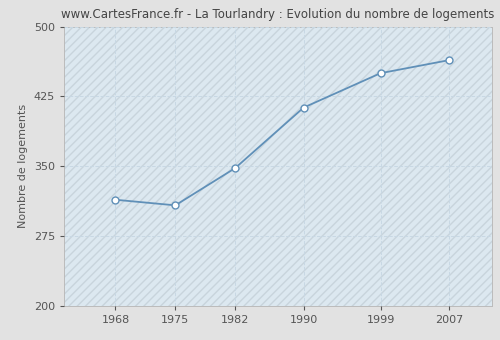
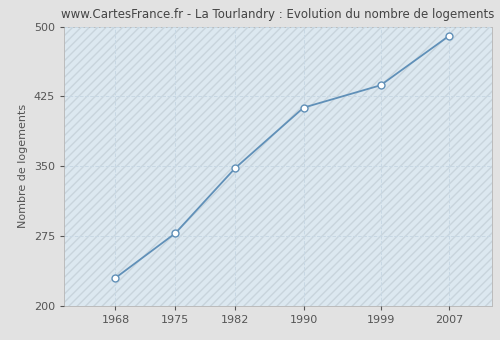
1968: 314 -> 230
1975: 308 -> 278
1999: 450 -> 437
2007: 464 -> 490
